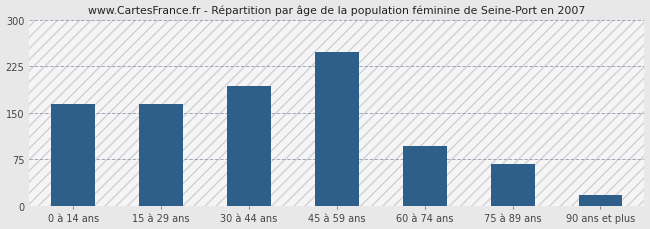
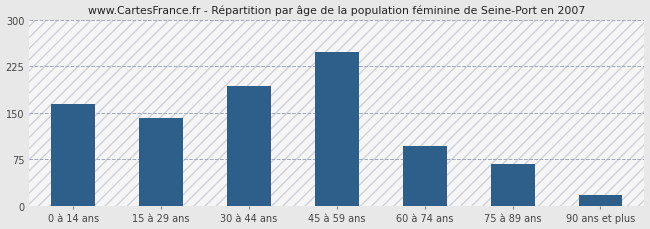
15 à 29 ans: 164 -> 142
